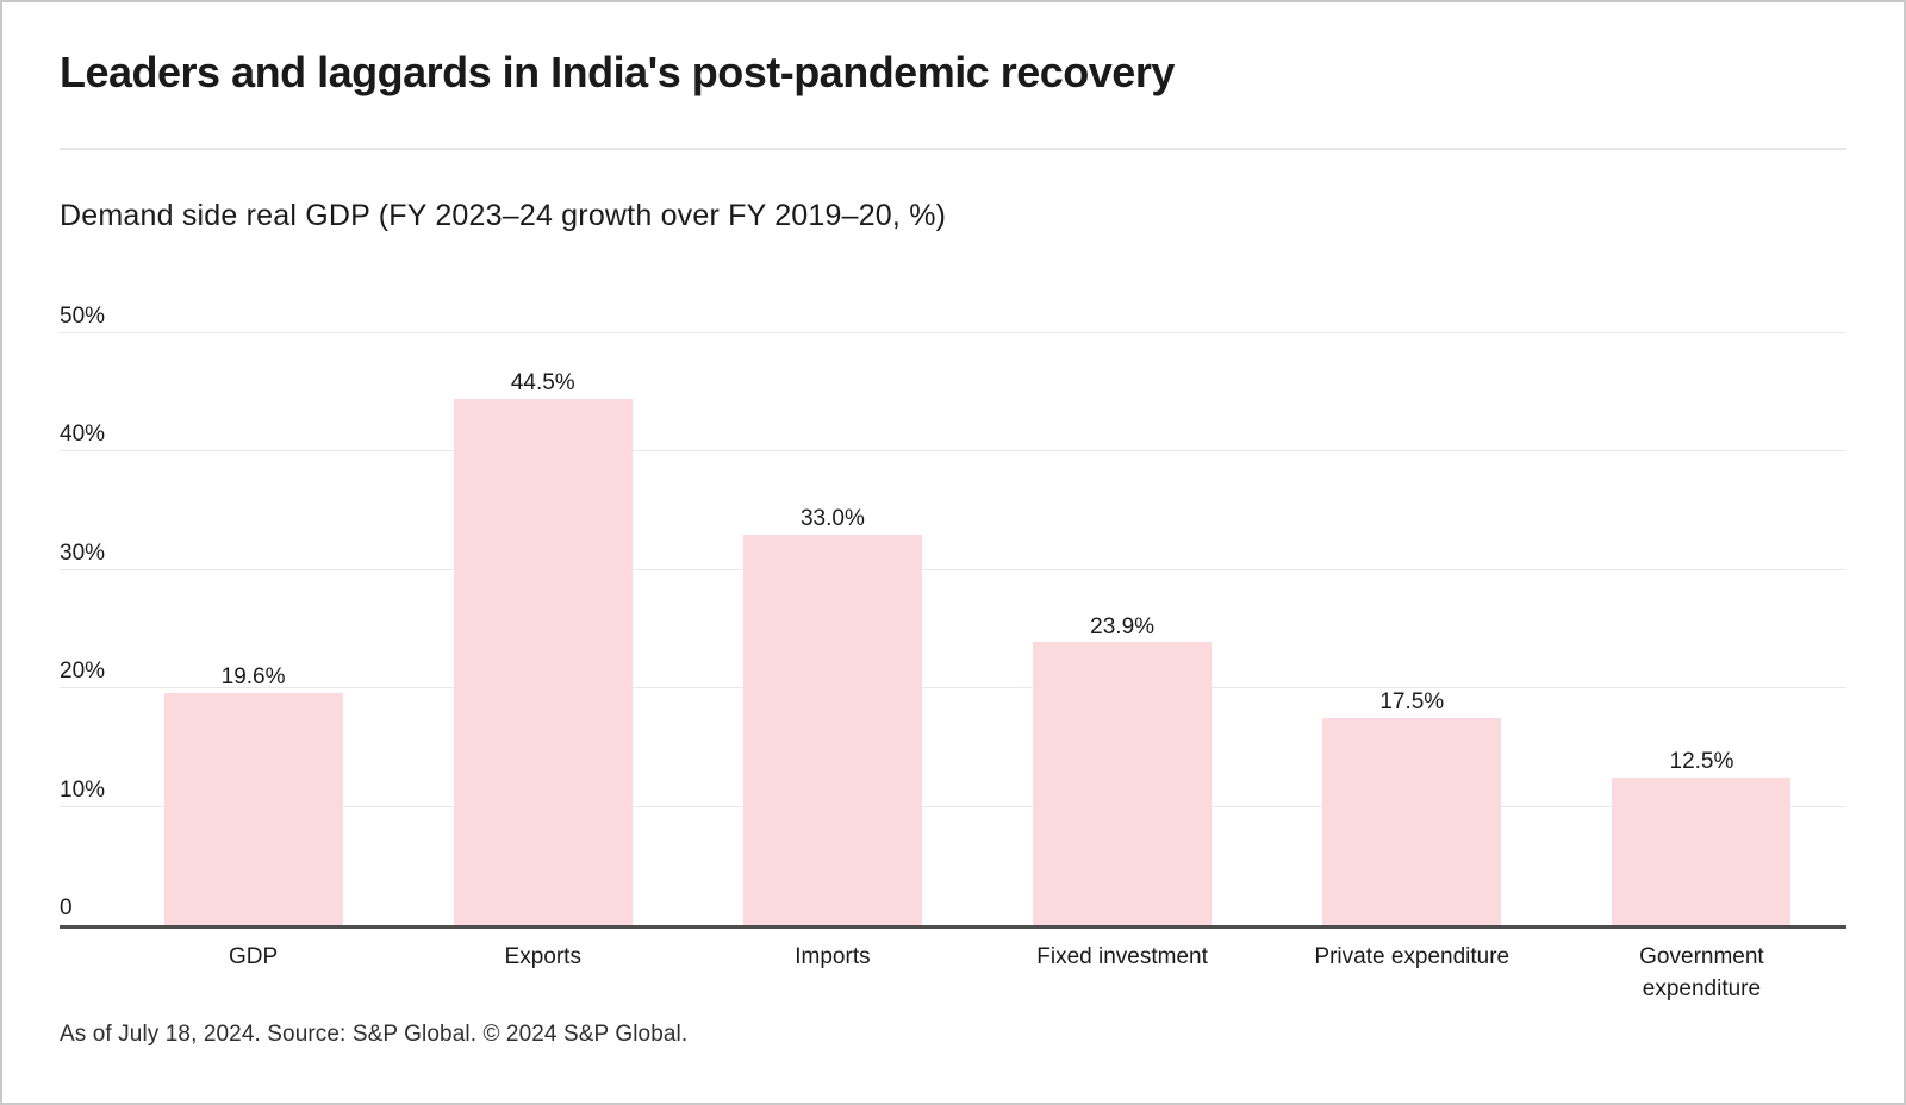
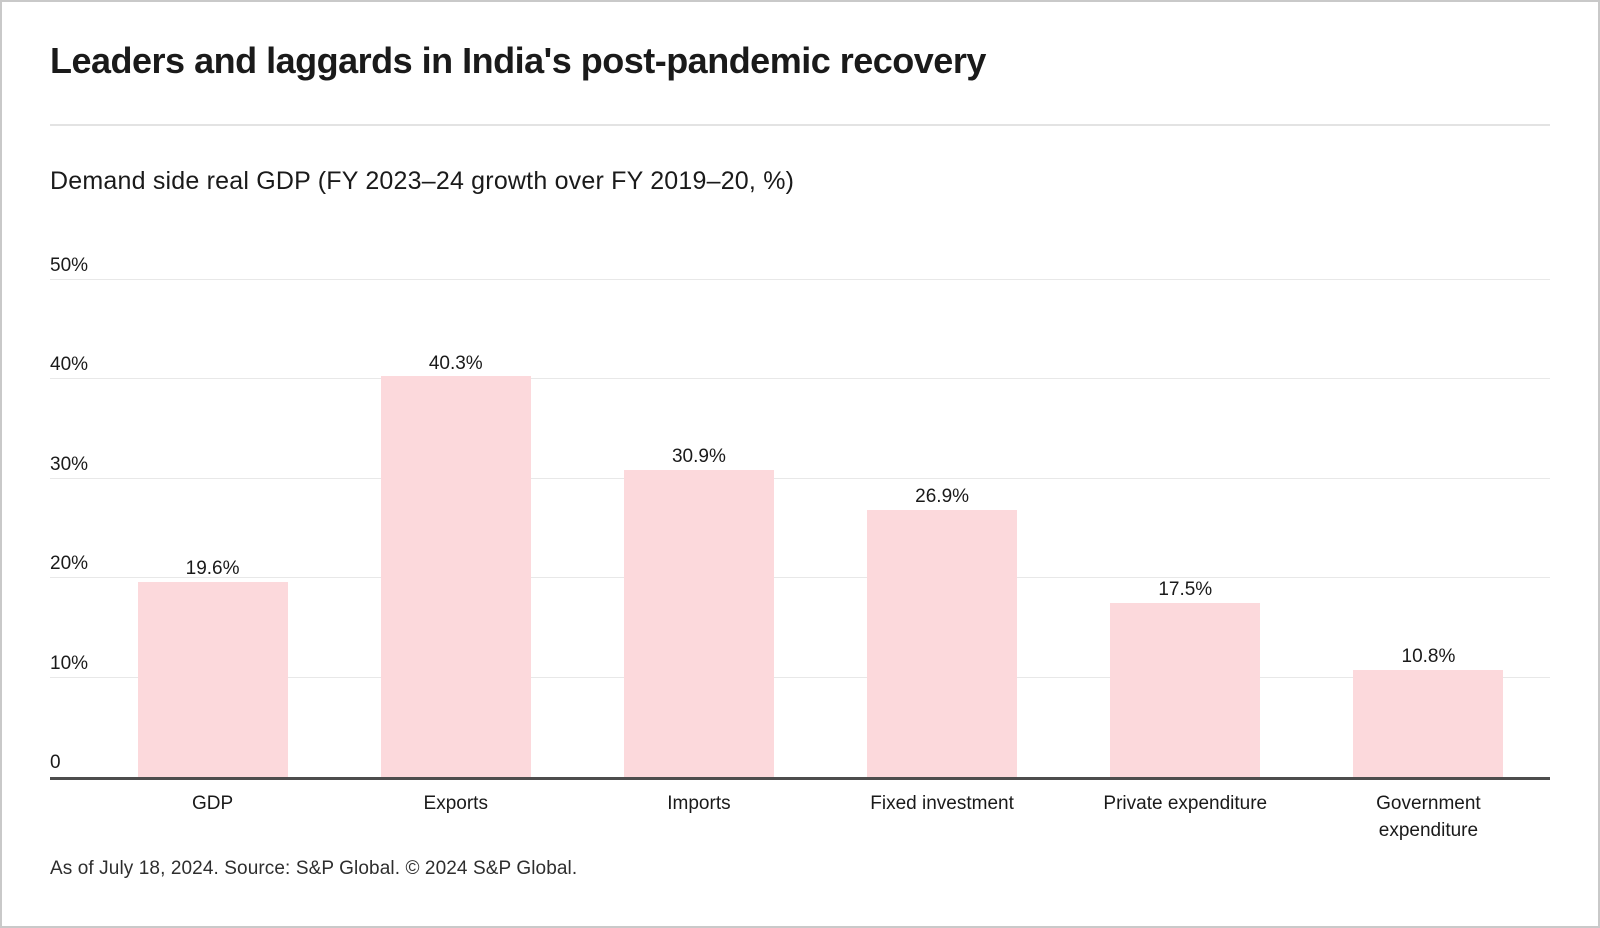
Exports: 44.5% -> 40.3%
Imports: 33.0% -> 30.9%
Fixed investment: 23.9% -> 26.9%
Government expenditure: 12.5% -> 10.8%
